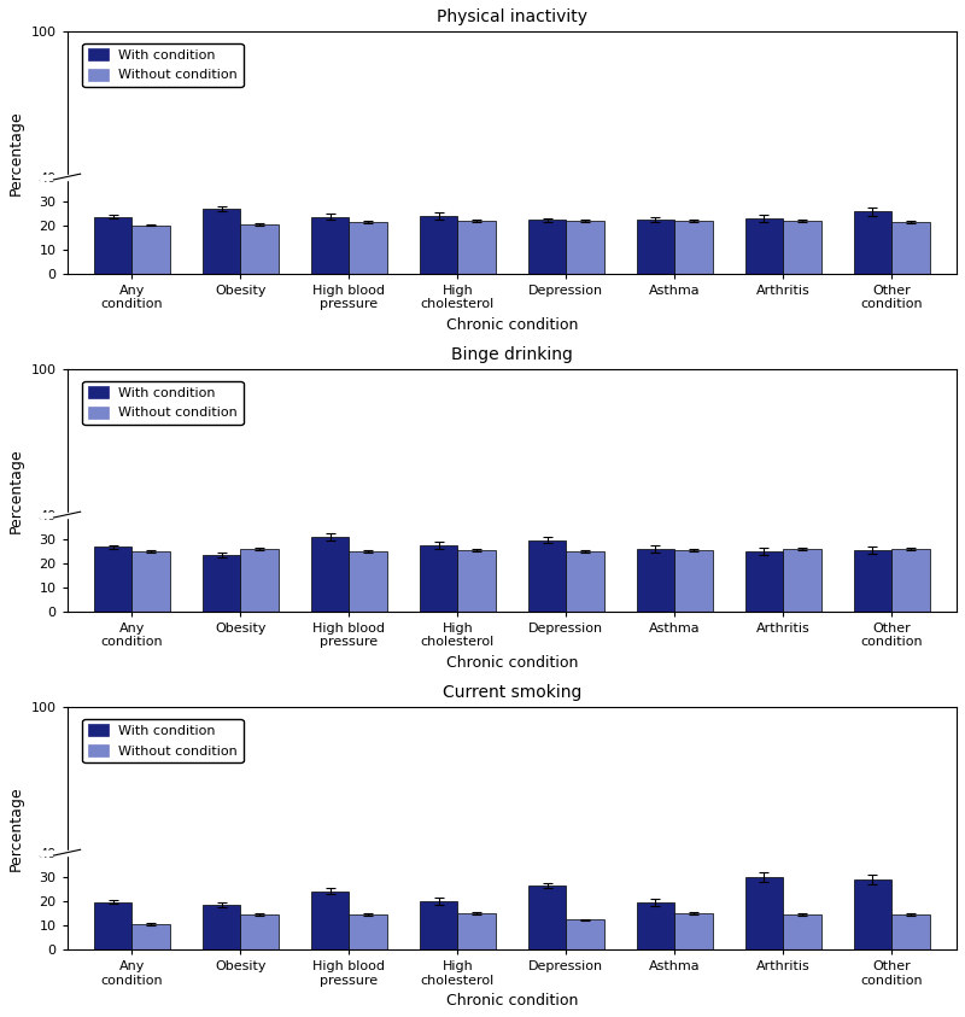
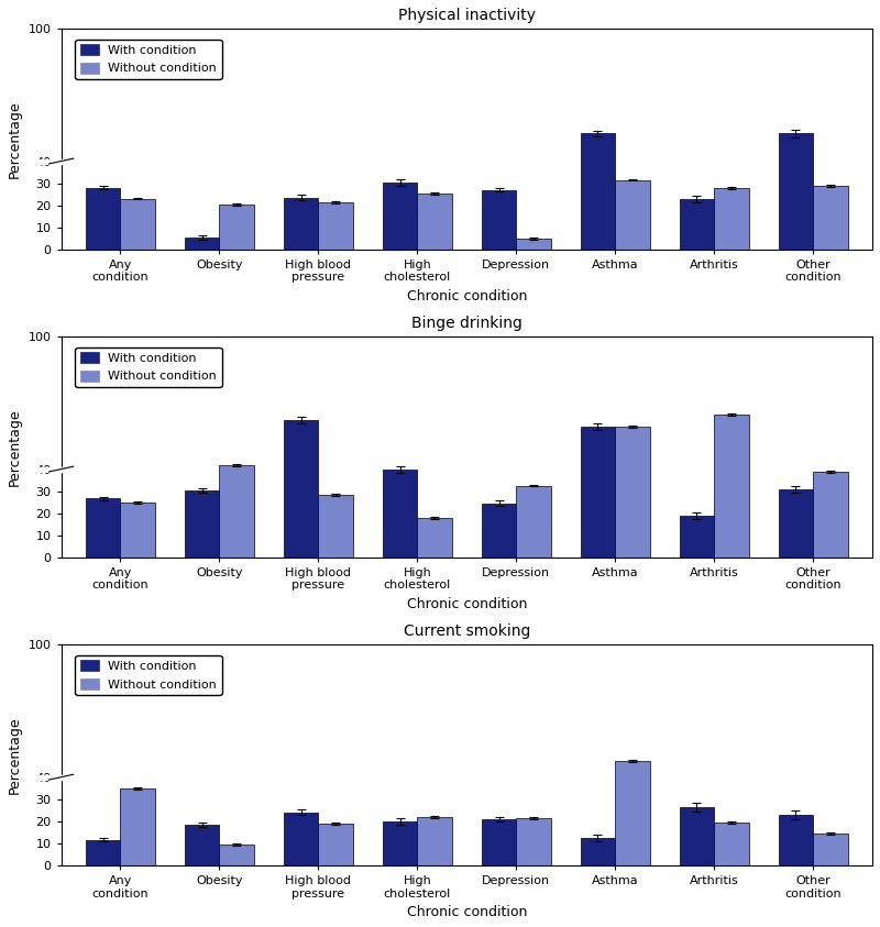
Physical inactivity/With condition/Any condition: 23.5 -> 28.0
Physical inactivity/Without condition/Any condition: 20.0 -> 23.0
Physical inactivity/With condition/Obesity: 27.0 -> 5.5
Physical inactivity/With condition/High cholesterol: 24.0 -> 30.5
Physical inactivity/Without condition/High cholesterol: 21.8 -> 25.5
Physical inactivity/With condition/Depression: 22.2 -> 27.0
Physical inactivity/Without condition/Depression: 21.8 -> 5.0
Physical inactivity/With condition/Asthma: 22.3 -> 52.5
Physical inactivity/Without condition/Asthma: 21.8 -> 31.5
Physical inactivity/Without condition/Arthritis: 21.7 -> 28.0
Physical inactivity/With condition/Other condition: 25.7 -> 52.5
Physical inactivity/Without condition/Other condition: 21.5 -> 29.0
Binge drinking/With condition/Obesity: 23.5 -> 30.5
Binge drinking/Without condition/Obesity: 25.8 -> 42.0
Binge drinking/With condition/High blood pressure: 31.0 -> 62.5
Binge drinking/Without condition/High blood pressure: 25.0 -> 28.5
Binge drinking/With condition/High cholesterol: 27.5 -> 40.0
Binge drinking/Without condition/High cholesterol: 25.5 -> 18.0
Binge drinking/With condition/Depression: 29.5 -> 24.5
Binge drinking/Without condition/Depression: 24.8 -> 32.5
Binge drinking/With condition/Asthma: 25.8 -> 59.5
Binge drinking/Without condition/Asthma: 25.5 -> 59.5
Binge drinking/With condition/Arthritis: 25.0 -> 19.0
Binge drinking/Without condition/Arthritis: 25.8 -> 65.0
Binge drinking/With condition/Other condition: 25.2 -> 31.0
Binge drinking/Without condition/Other condition: 26.0 -> 39.0
Current smoking/With condition/Any condition: 19.5 -> 11.5
Current smoking/Without condition/Any condition: 10.5 -> 35.0
Current smoking/Without condition/Obesity: 14.3 -> 9.5
Current smoking/Without condition/High blood pressure: 14.2 -> 19.0
Current smoking/Without condition/High cholesterol: 15.0 -> 22.0
Current smoking/With condition/Depression: 26.3 -> 21.0
Current smoking/Without condition/Depression: 12.2 -> 21.5
Current smoking/With condition/Asthma: 19.3 -> 12.5
Current smoking/Without condition/Asthma: 15.0 -> 47.5
Current smoking/With condition/Arthritis: 30.0 -> 26.5
Current smoking/Without condition/Arthritis: 14.5 -> 19.5
Current smoking/With condition/Other condition: 28.8 -> 23.0
